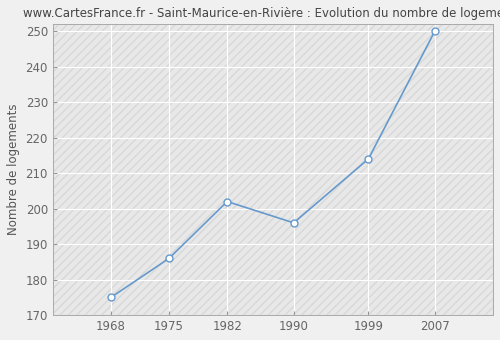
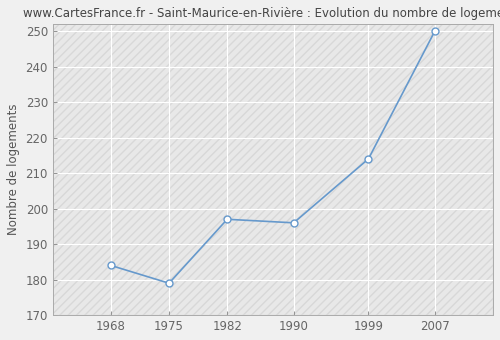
1968: 175 -> 184
1975: 186 -> 179
1982: 202 -> 197
